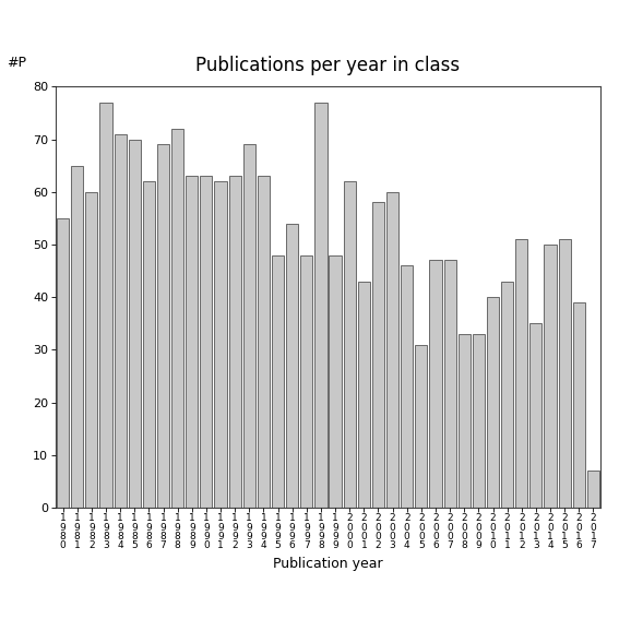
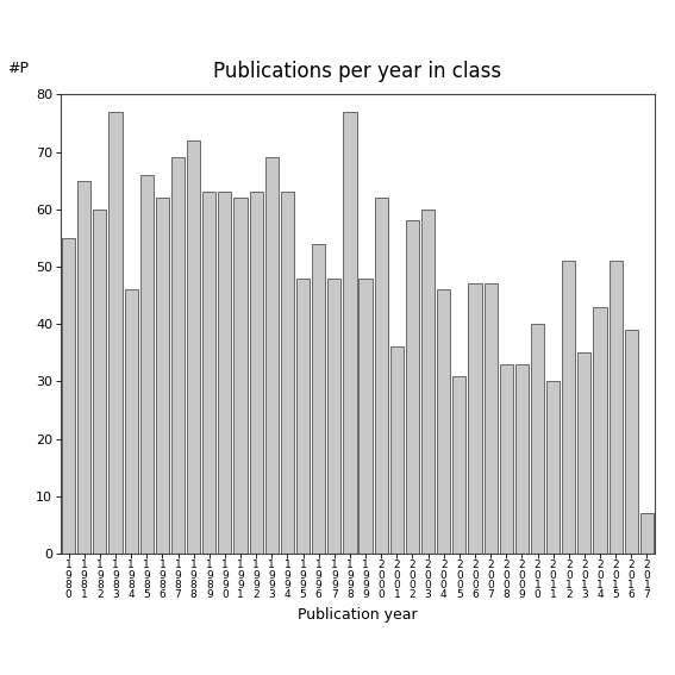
1 9 8 4: 71 -> 46
1 9 8 5: 70 -> 66
2 0 0 1: 43 -> 36
2 0 1 1: 43 -> 30
2 0 1 4: 50 -> 43
